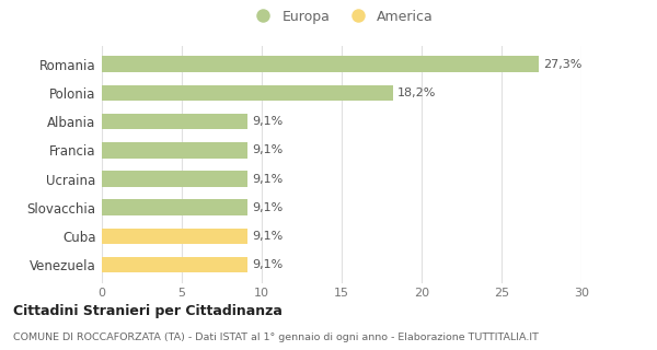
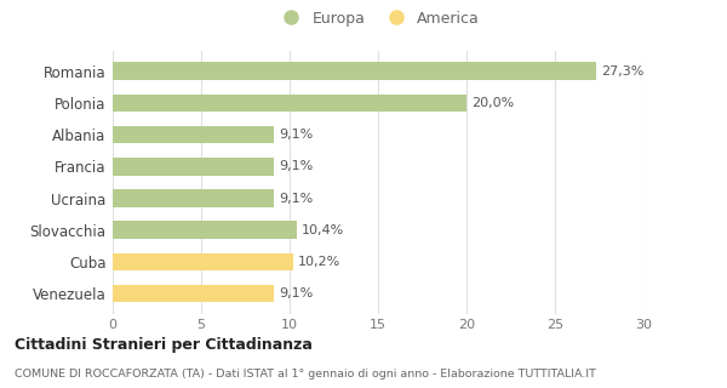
Polonia: 18,2% -> 20,0%
Slovacchia: 9,1% -> 10,4%
Cuba: 9,1% -> 10,2%
